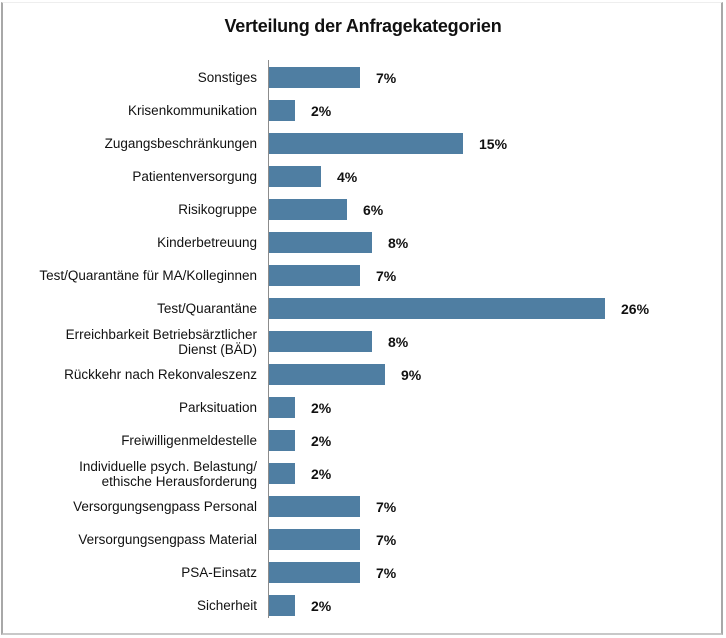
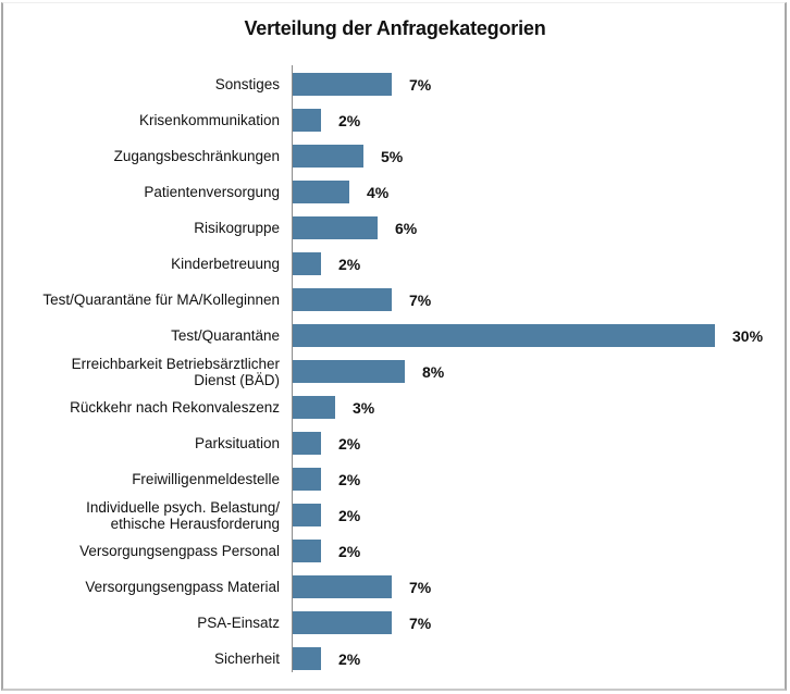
Zugangsbeschränkungen: 15% -> 5%
Kinderbetreuung: 8% -> 2%
Test/Quarantäne: 26% -> 30%
Rückkehr nach Rekonvaleszenz: 9% -> 3%
Versorgungsengpass Personal: 7% -> 2%
